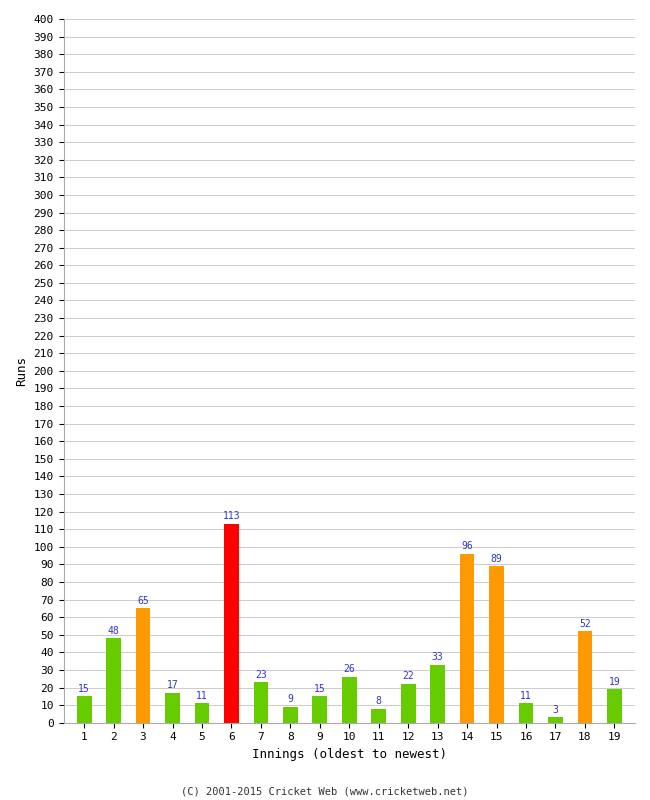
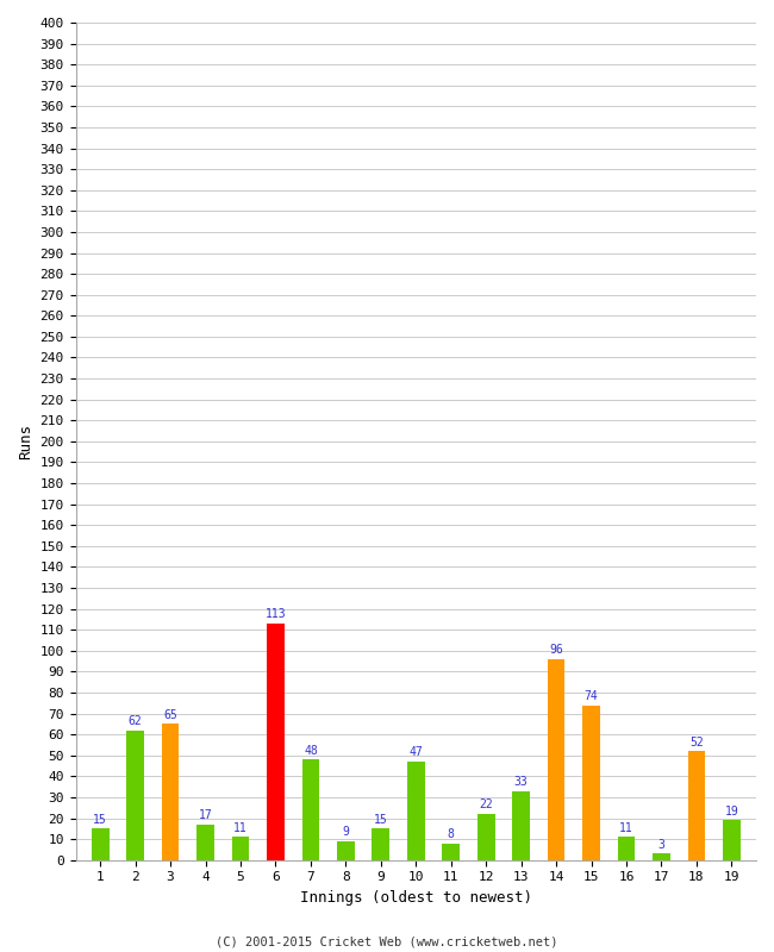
2: 48 -> 62
7: 23 -> 48
10: 26 -> 47
15: 89 -> 74
